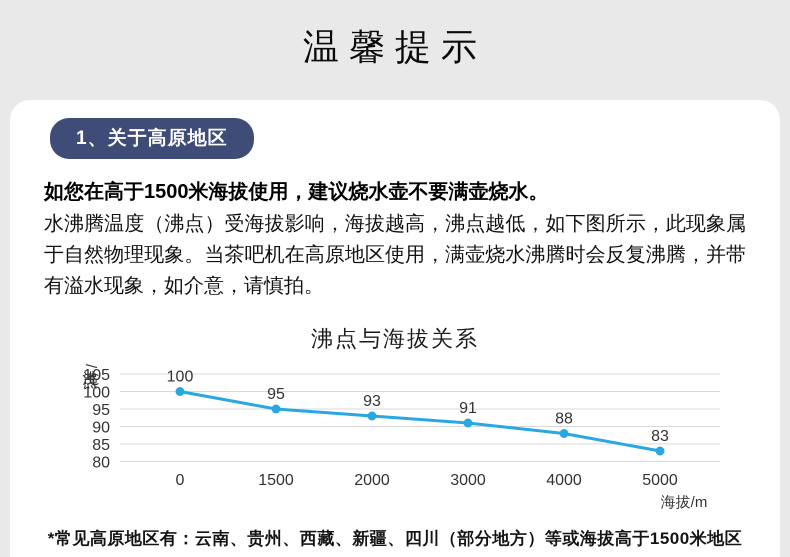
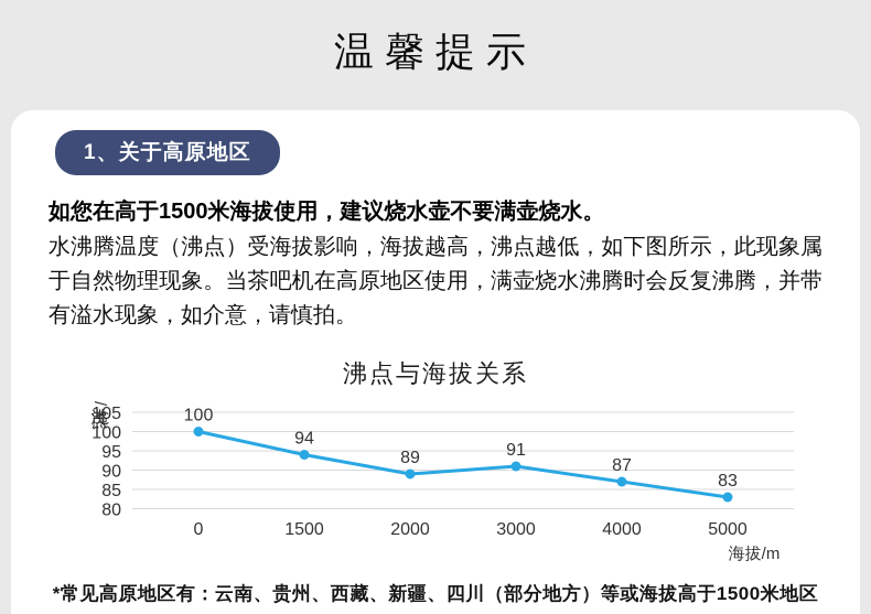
1500: 95 -> 94
2000: 93 -> 89
4000: 88 -> 87
